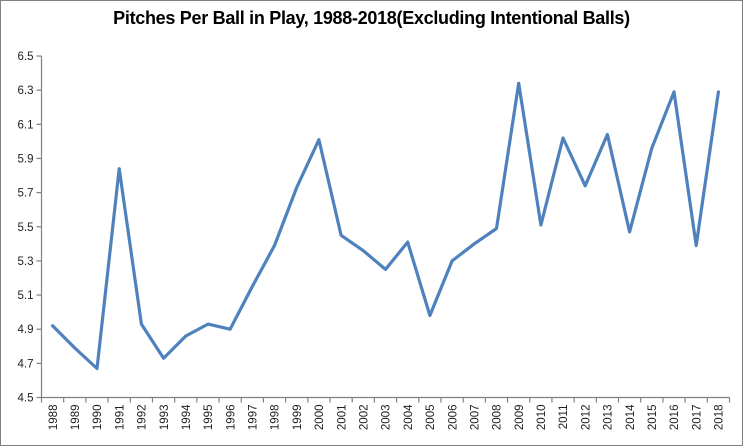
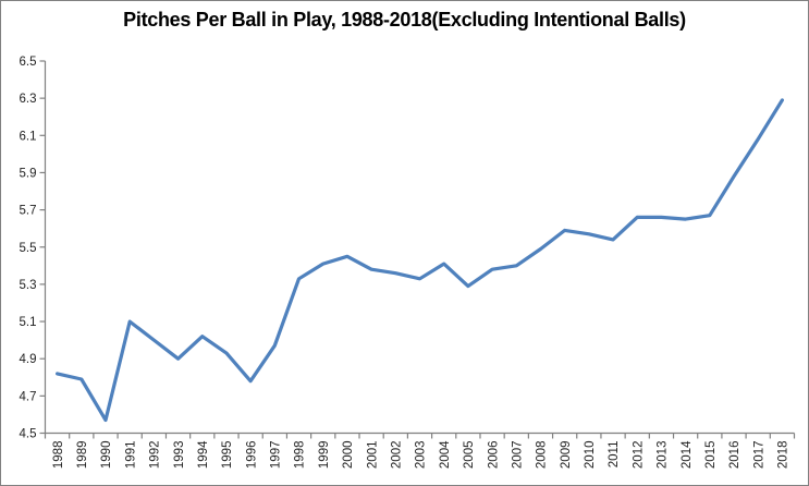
1988: 4.92 -> 4.82
1990: 4.67 -> 4.57
1991: 5.84 -> 5.10
1992: 4.93 -> 5.00
1993: 4.73 -> 4.90
1994: 4.86 -> 5.02
1996: 4.90 -> 4.78
1997: 5.15 -> 4.97
1998: 5.39 -> 5.33
1999: 5.73 -> 5.41
2000: 6.01 -> 5.45
2001: 5.45 -> 5.38
2003: 5.25 -> 5.33
2005: 4.98 -> 5.29
2006: 5.30 -> 5.38
2009: 6.34 -> 5.59
2010: 5.51 -> 5.57
2011: 6.02 -> 5.54
2012: 5.74 -> 5.66
2013: 6.04 -> 5.66
2014: 5.47 -> 5.65
2015: 5.96 -> 5.67
2016: 6.29 -> 5.88
2017: 5.39 -> 6.08
